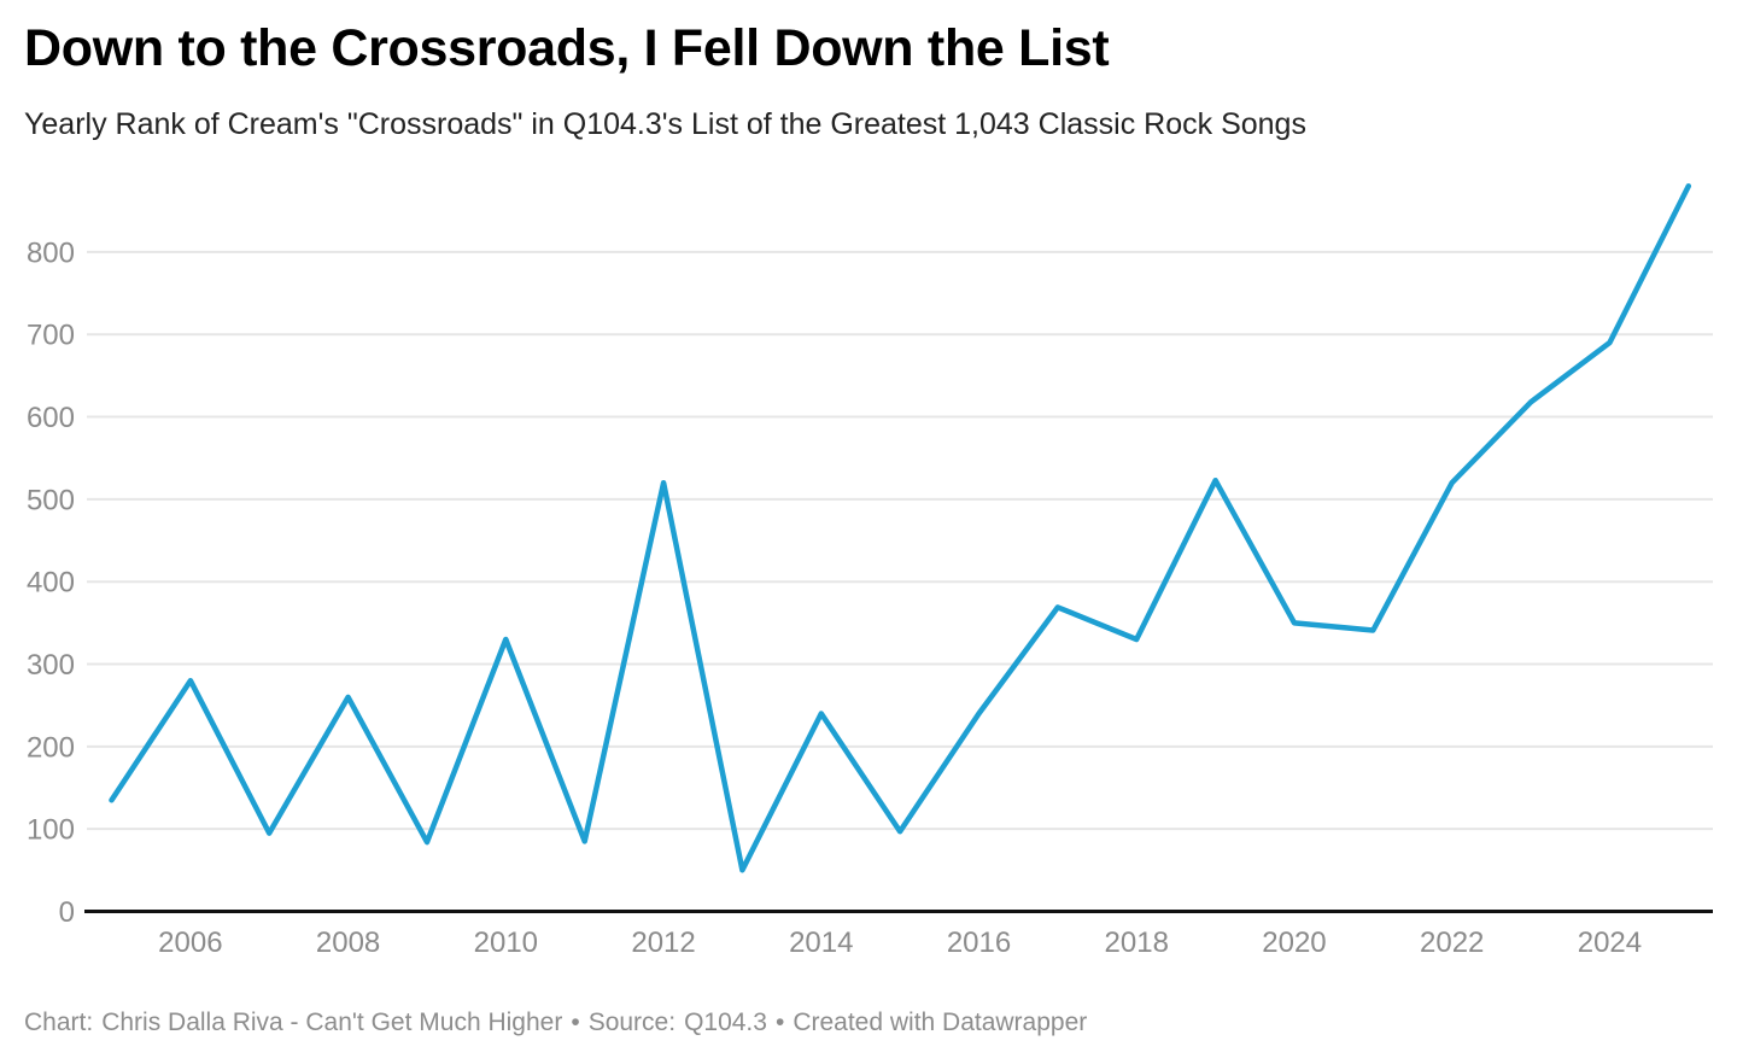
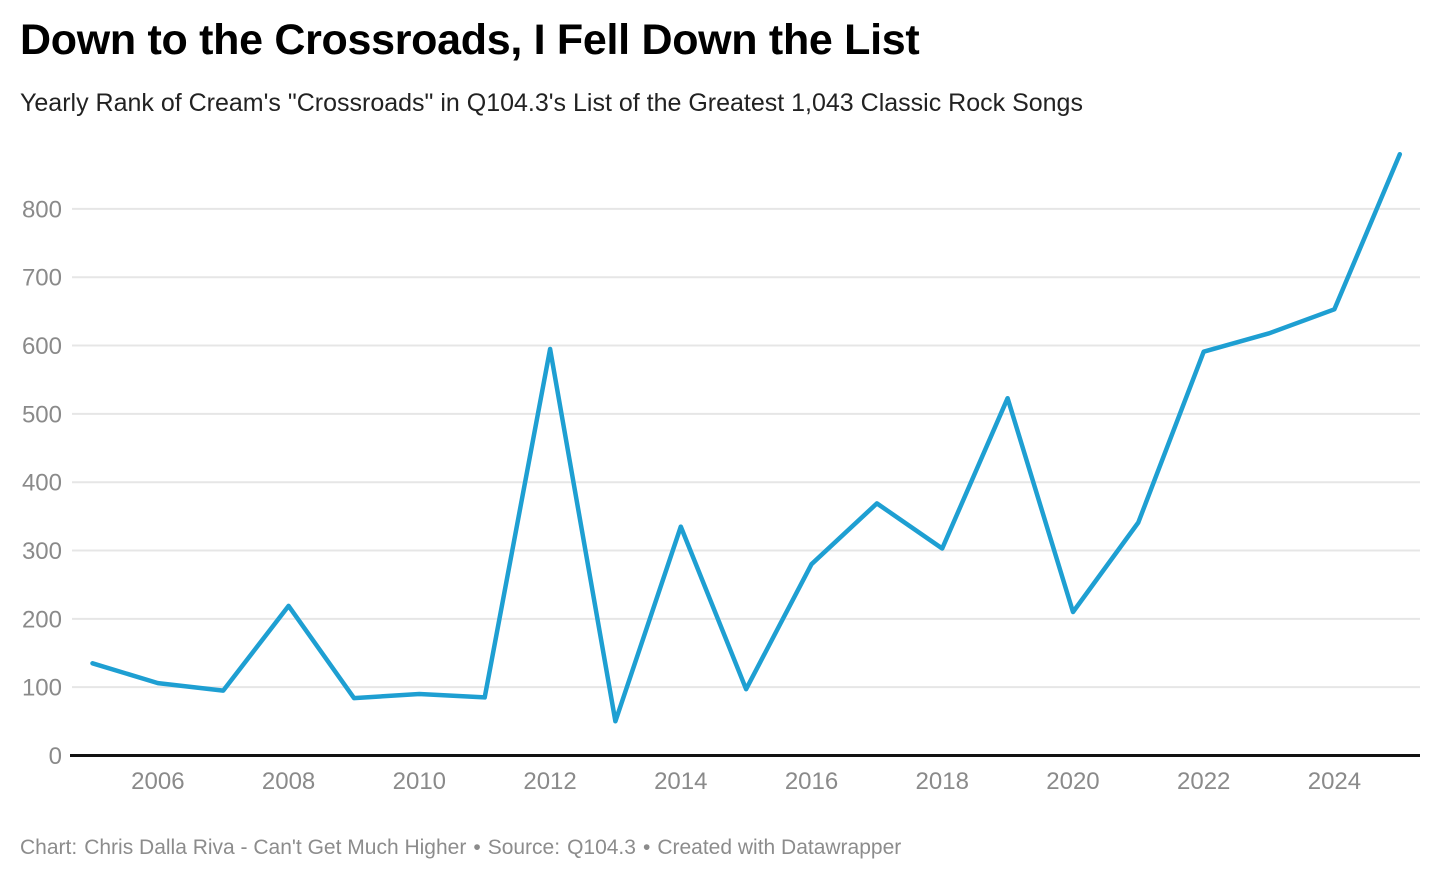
2006: 280 -> 110
2008: 260 -> 220
2010: 330 -> 90
2012: 520 -> 600
2014: 240 -> 340
2016: 240 -> 280
2018: 330 -> 300
2020: 350 -> 210
2022: 520 -> 590
2024: 690 -> 650
